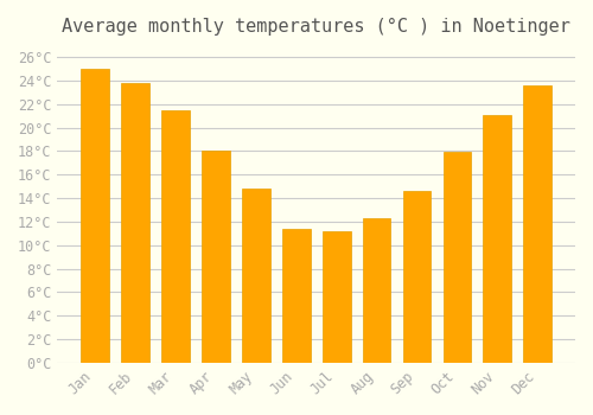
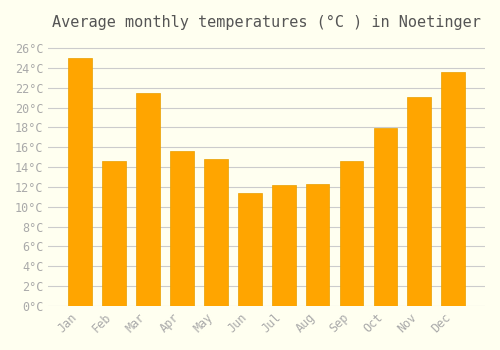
Feb: 23.8°C -> 14.6°C
Apr: 18.0°C -> 15.6°C
Jul: 11.2°C -> 12.2°C
